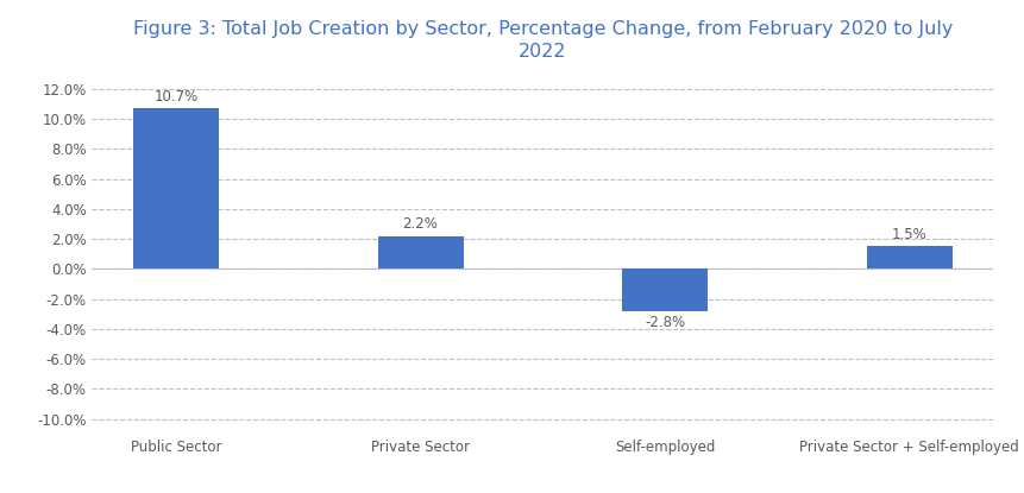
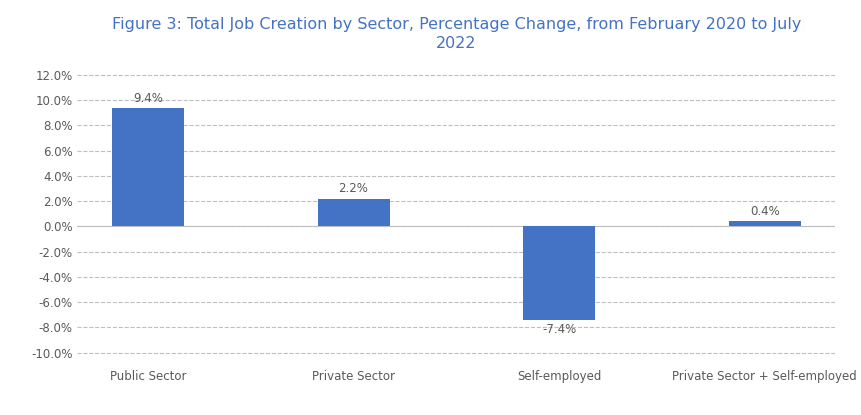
Public Sector: 10.7% -> 9.4%
Self-employed: -2.8% -> -7.4%
Private Sector + Self-employed: 1.5% -> 0.4%
